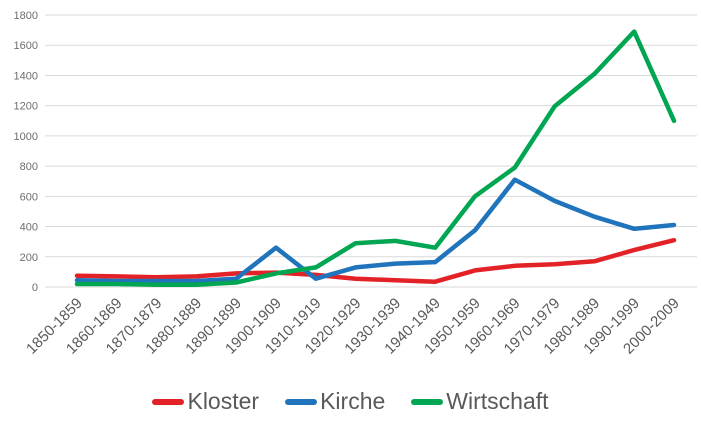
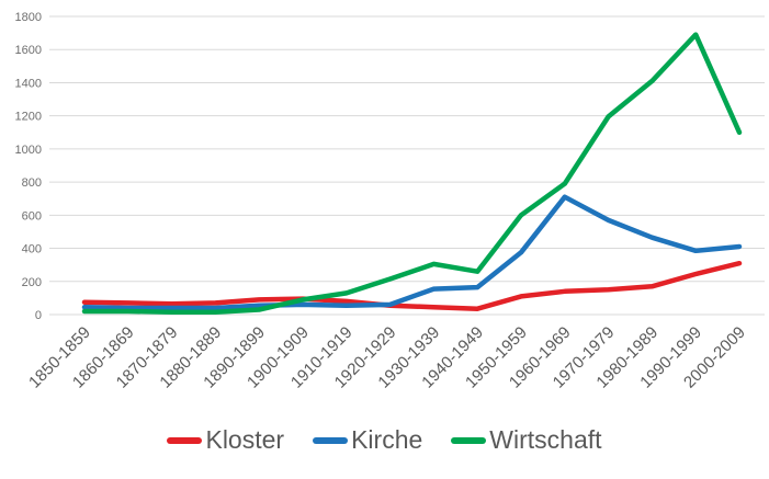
Kirche/1900-1909: 260 -> 60
Kirche/1920-1929: 130 -> 60
Wirtschaft/1920-1929: 290 -> 220
